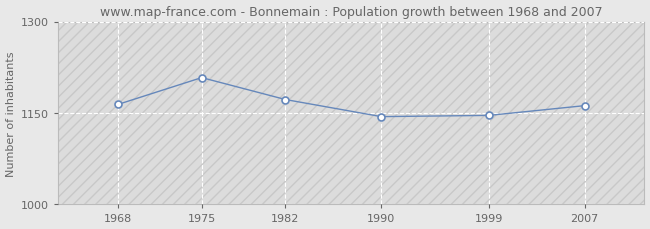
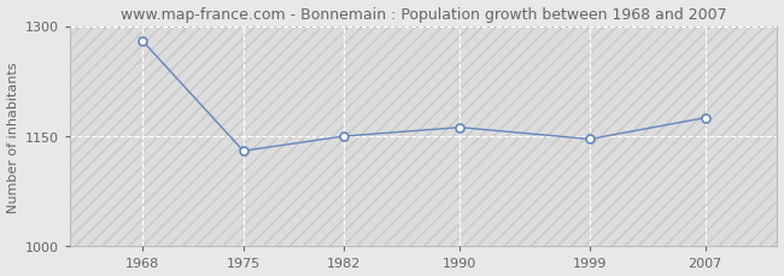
1968: 1164 -> 1280
1975: 1208 -> 1130
1982: 1172 -> 1150
1990: 1144 -> 1162
2007: 1162 -> 1175
